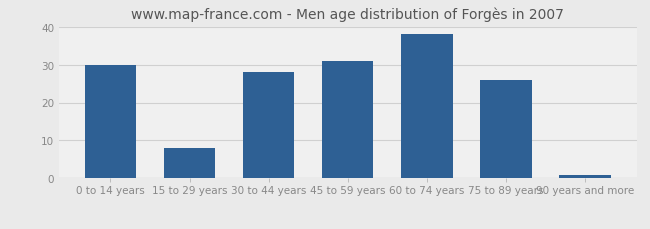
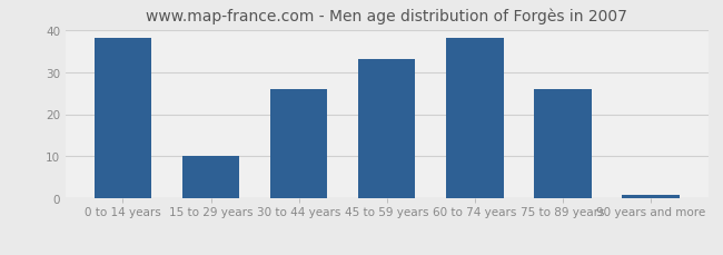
0 to 14 years: 30 -> 38
15 to 29 years: 8 -> 10
30 to 44 years: 28 -> 26
45 to 59 years: 31 -> 33
